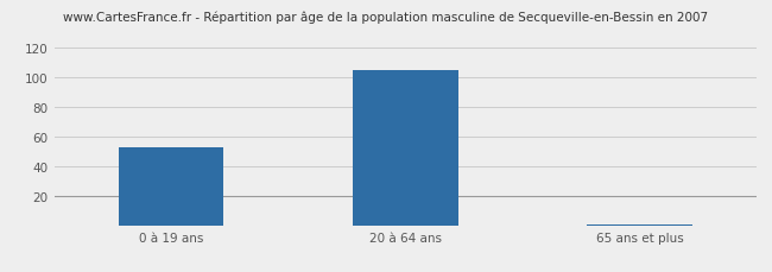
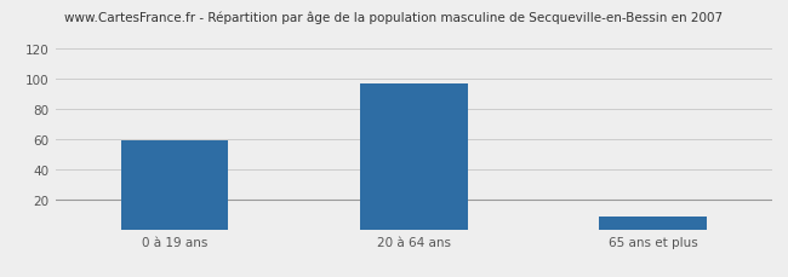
0 à 19 ans: 53 -> 59
20 à 64 ans: 105 -> 97
65 ans et plus: 1 -> 9
